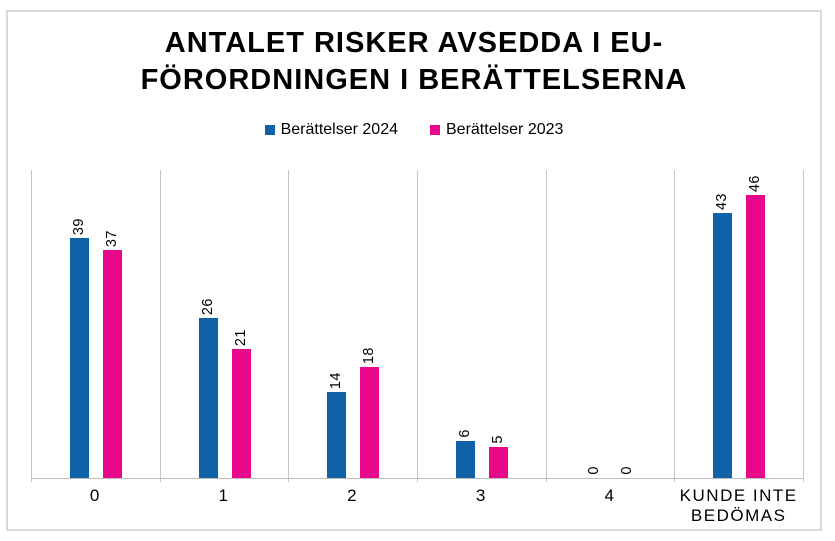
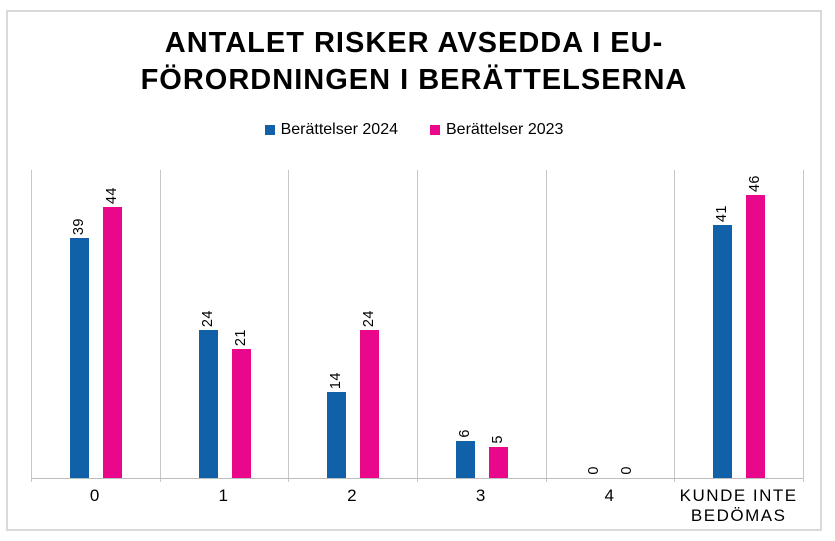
Berättelser 2023/0: 37 -> 44
Berättelser 2024/1: 26 -> 24
Berättelser 2023/2: 18 -> 24
Berättelser 2024/KUNDE INTE BEDÖMAS: 43 -> 41
